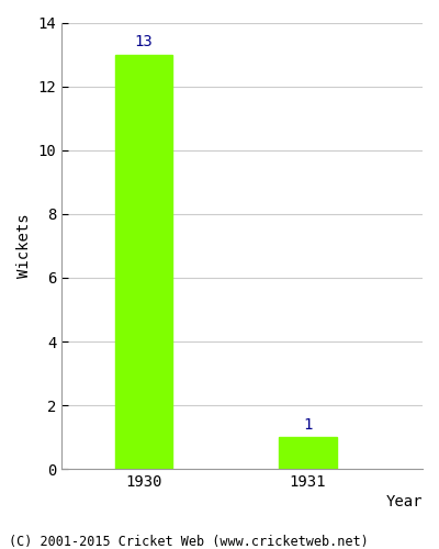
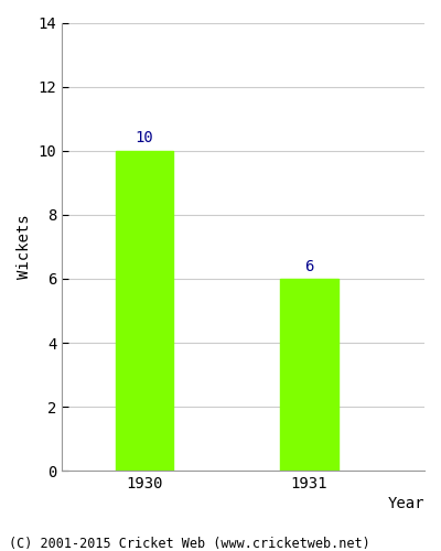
1930: 13 -> 10
1931: 1 -> 6
